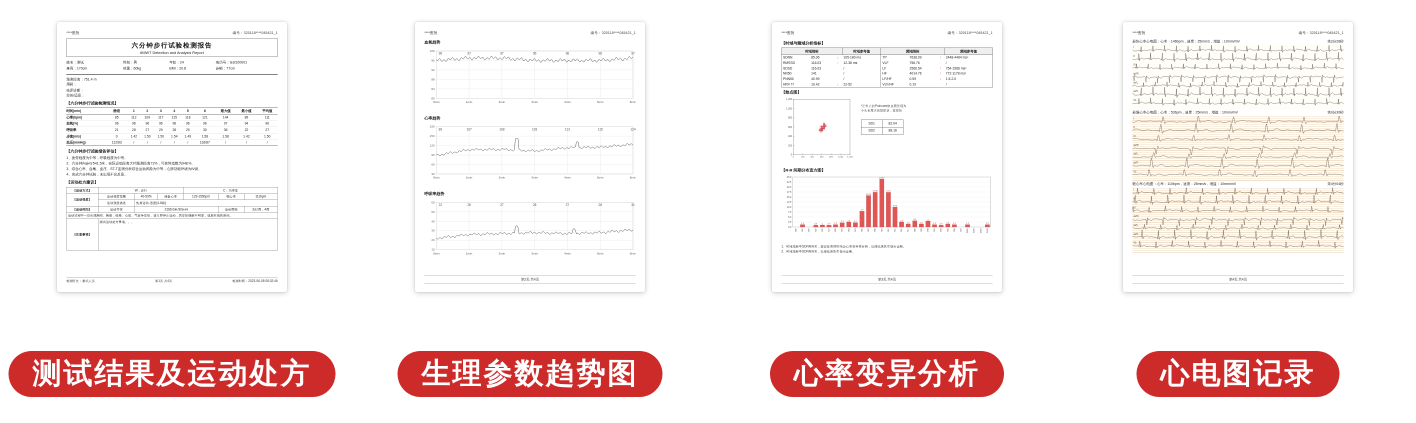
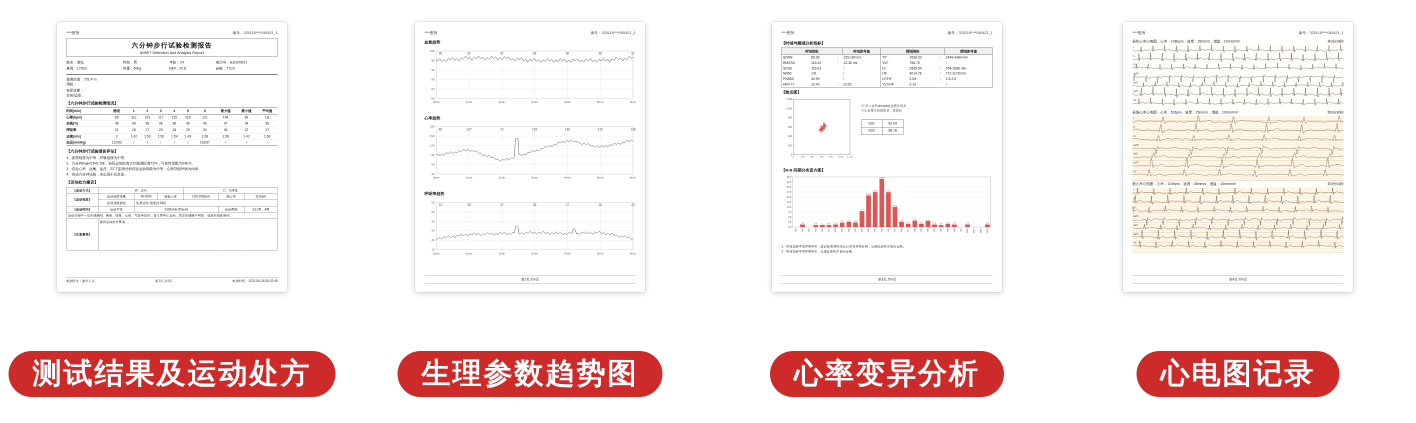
心率趋势/2min: 108 -> 72
心率趋势/4min: 113 -> 136
心率趋势/6min: 124 -> 136
呼吸率趋势/6min: 31 -> 22
